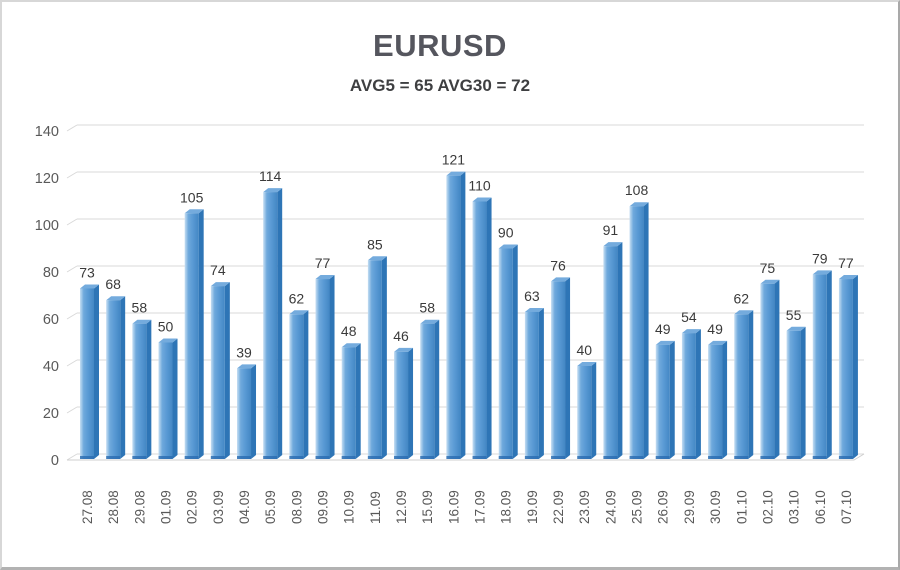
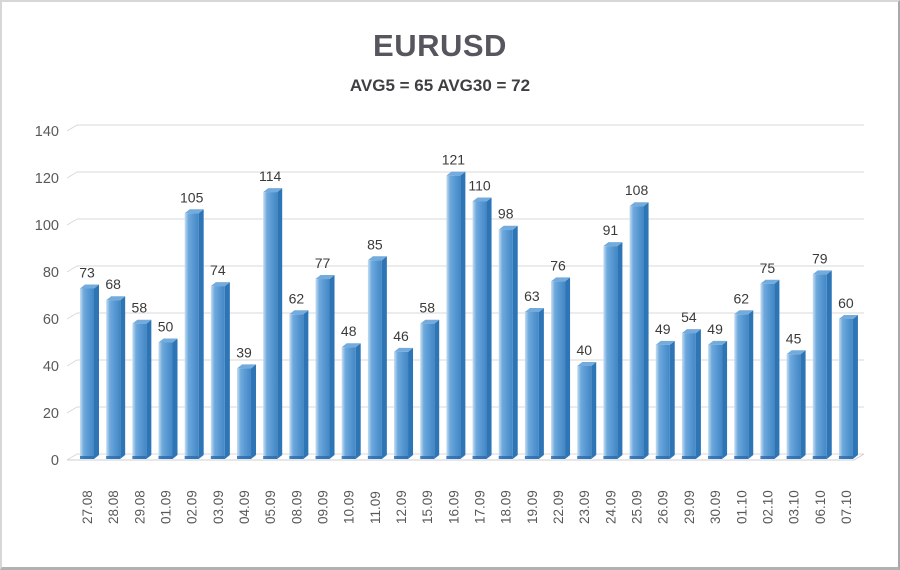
18.09: 90 -> 98
03.10: 55 -> 45
07.10: 77 -> 60
